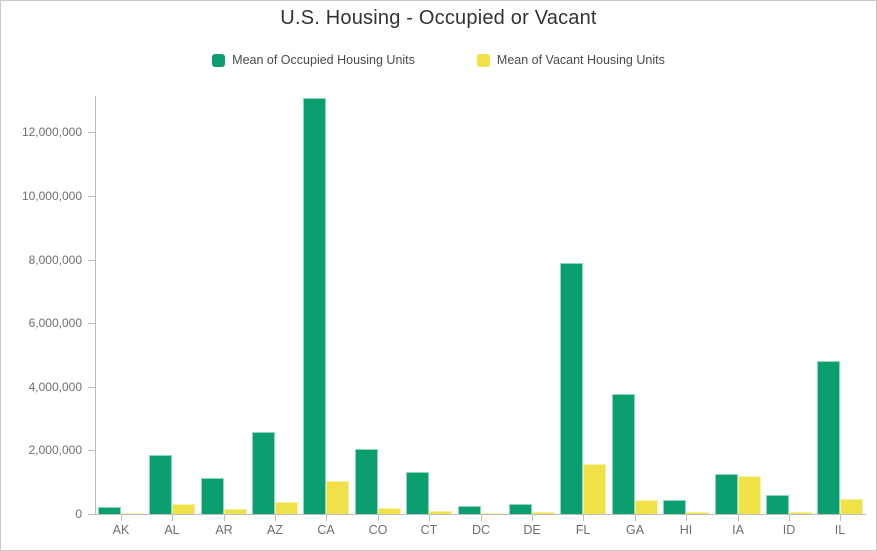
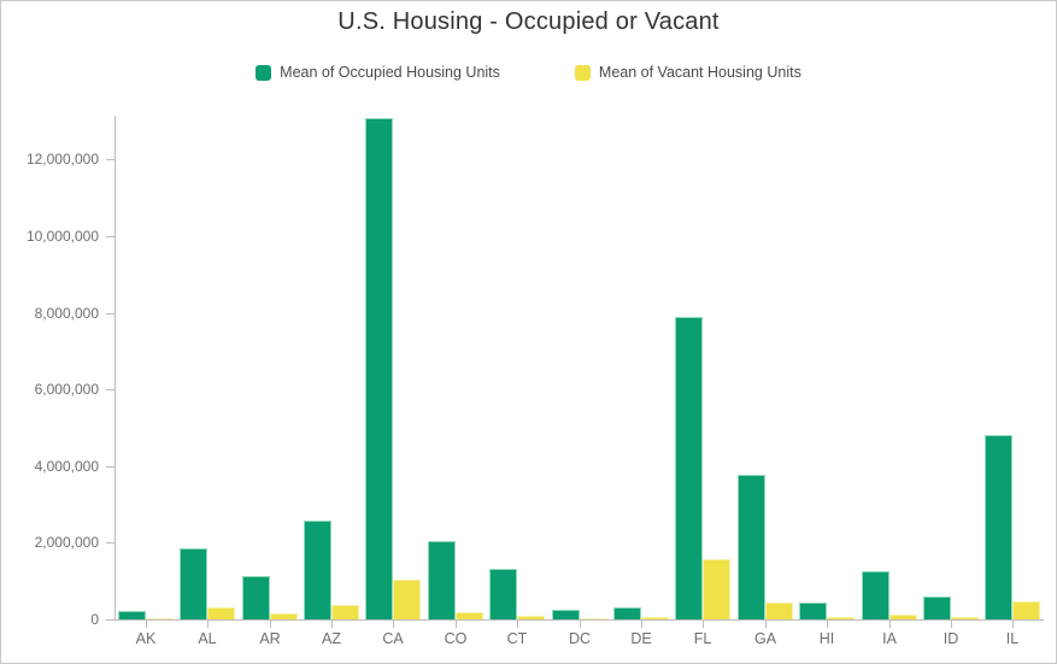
Mean of Vacant Housing Units/IA: 1200000 -> 100000
